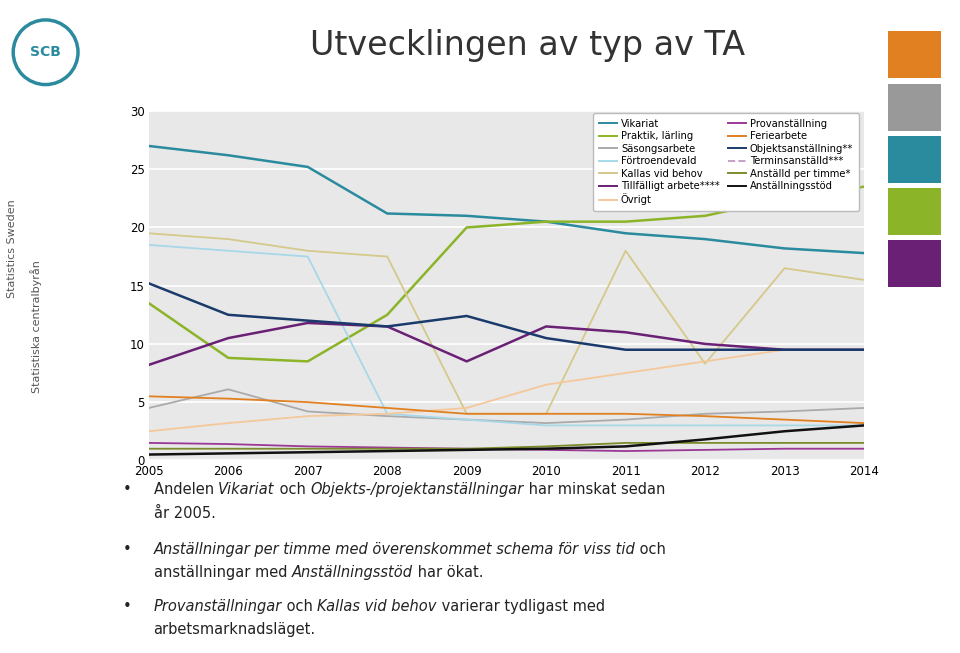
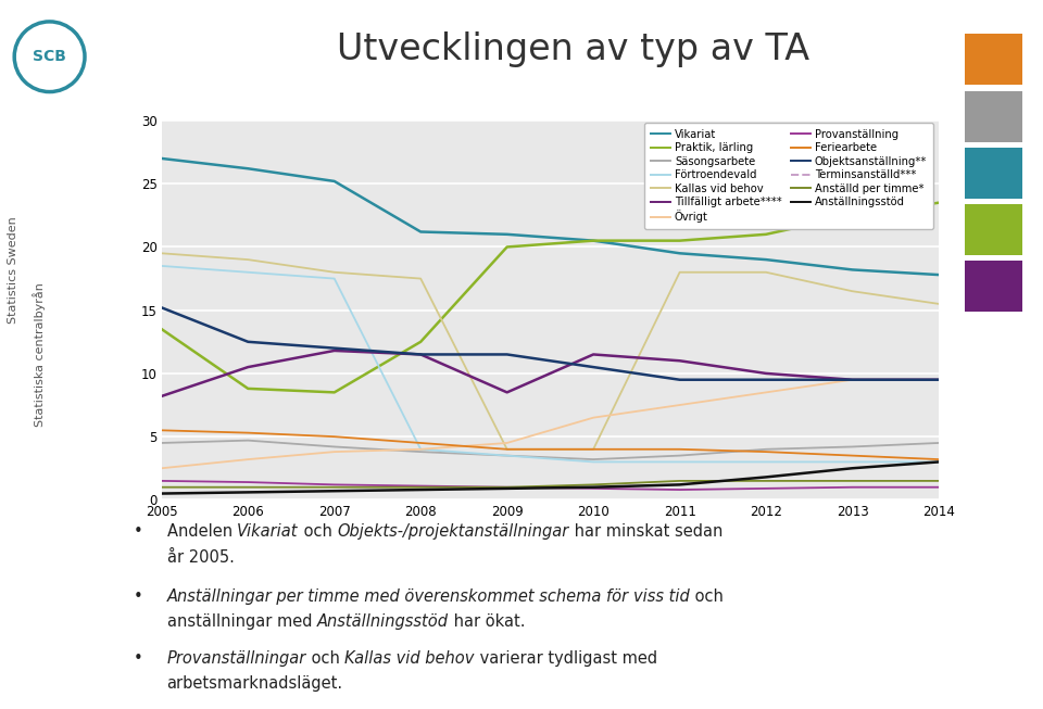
Säsongsarbete/2006: 6.1 -> 4.7
Objektsanställning**/2009: 12.4 -> 11.5
Kallas vid behov/2012: 8.3 -> 18.0
